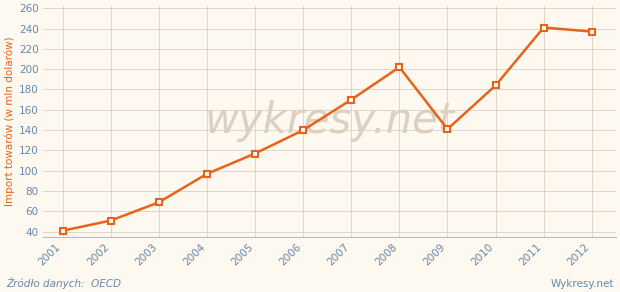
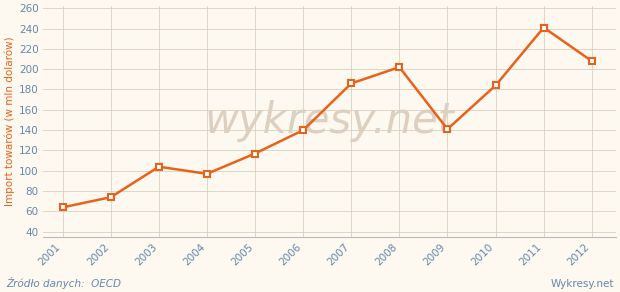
2001: 41 -> 64
2002: 51 -> 74
2003: 69 -> 104
2007: 170 -> 186
2012: 237 -> 208
